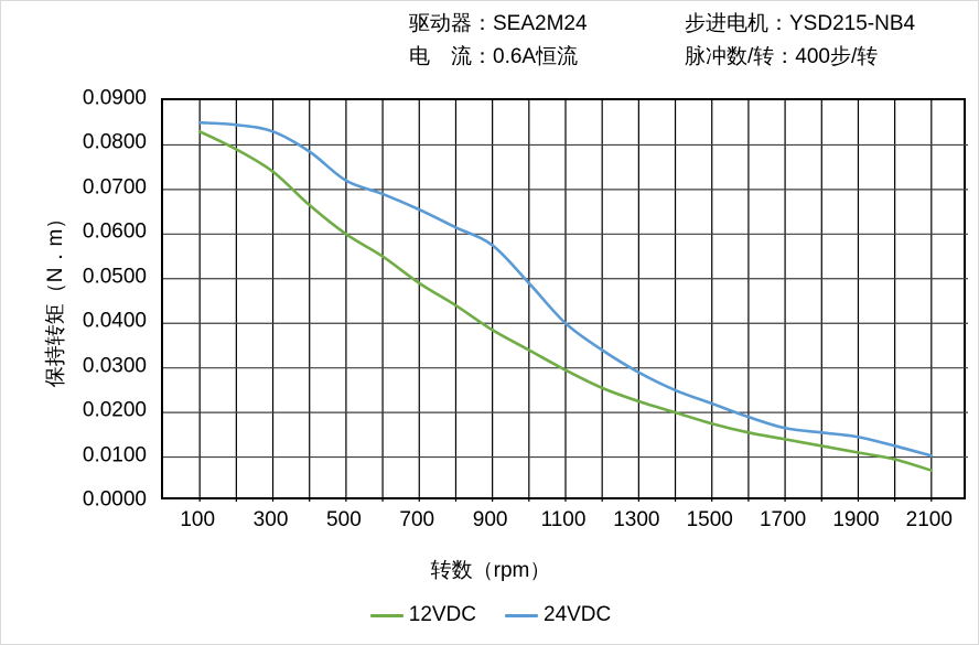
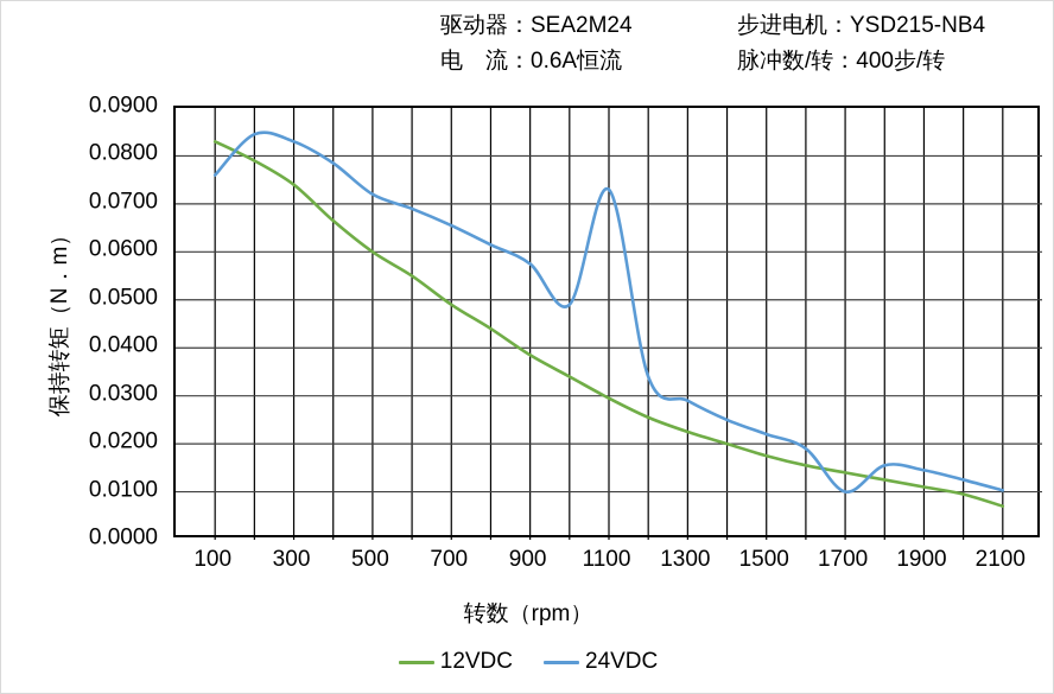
24VDC/100: 0.085 -> 0.076
24VDC/1100: 0.040 -> 0.073
24VDC/1700: 0.017 -> 0.010
